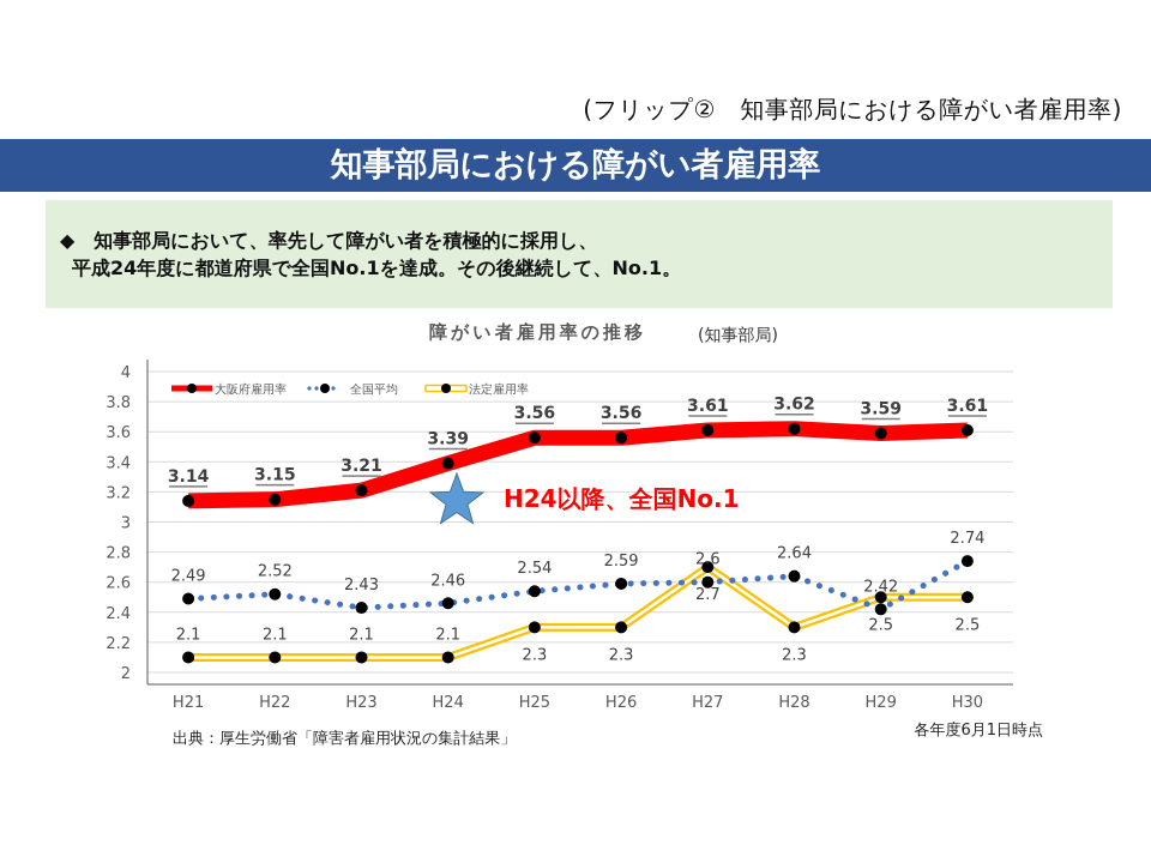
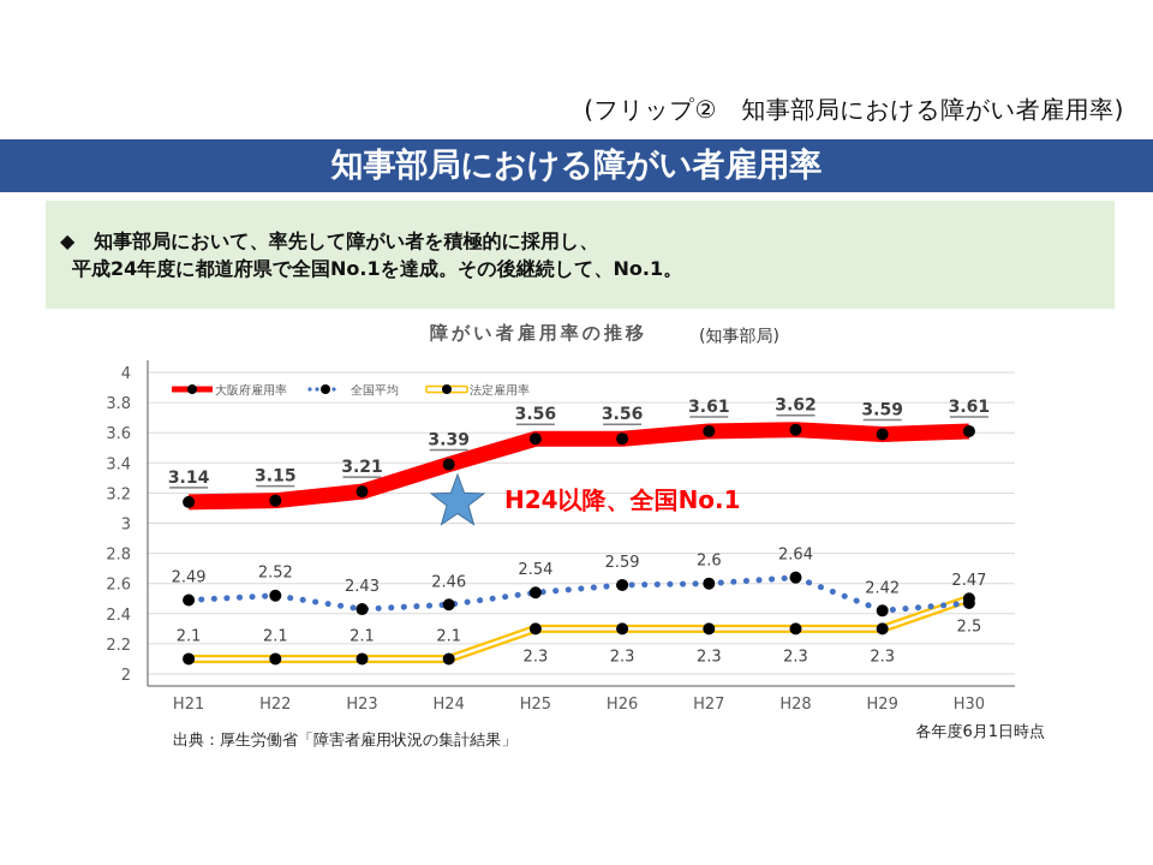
法定雇用率/H27: 2.7 -> 2.3
法定雇用率/H29: 2.5 -> 2.3
全国平均/H30: 2.74 -> 2.47
